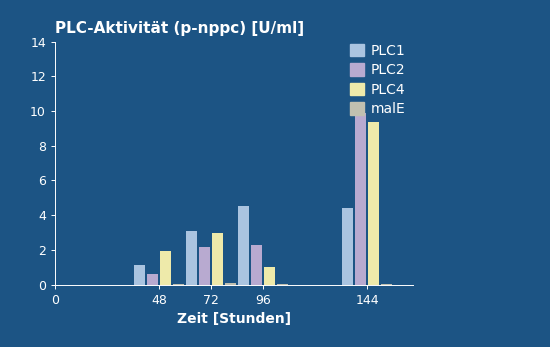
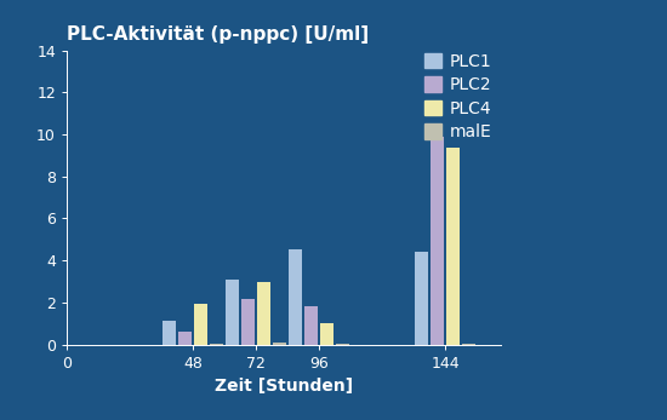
PLC2/96: 2.3 -> 1.8
